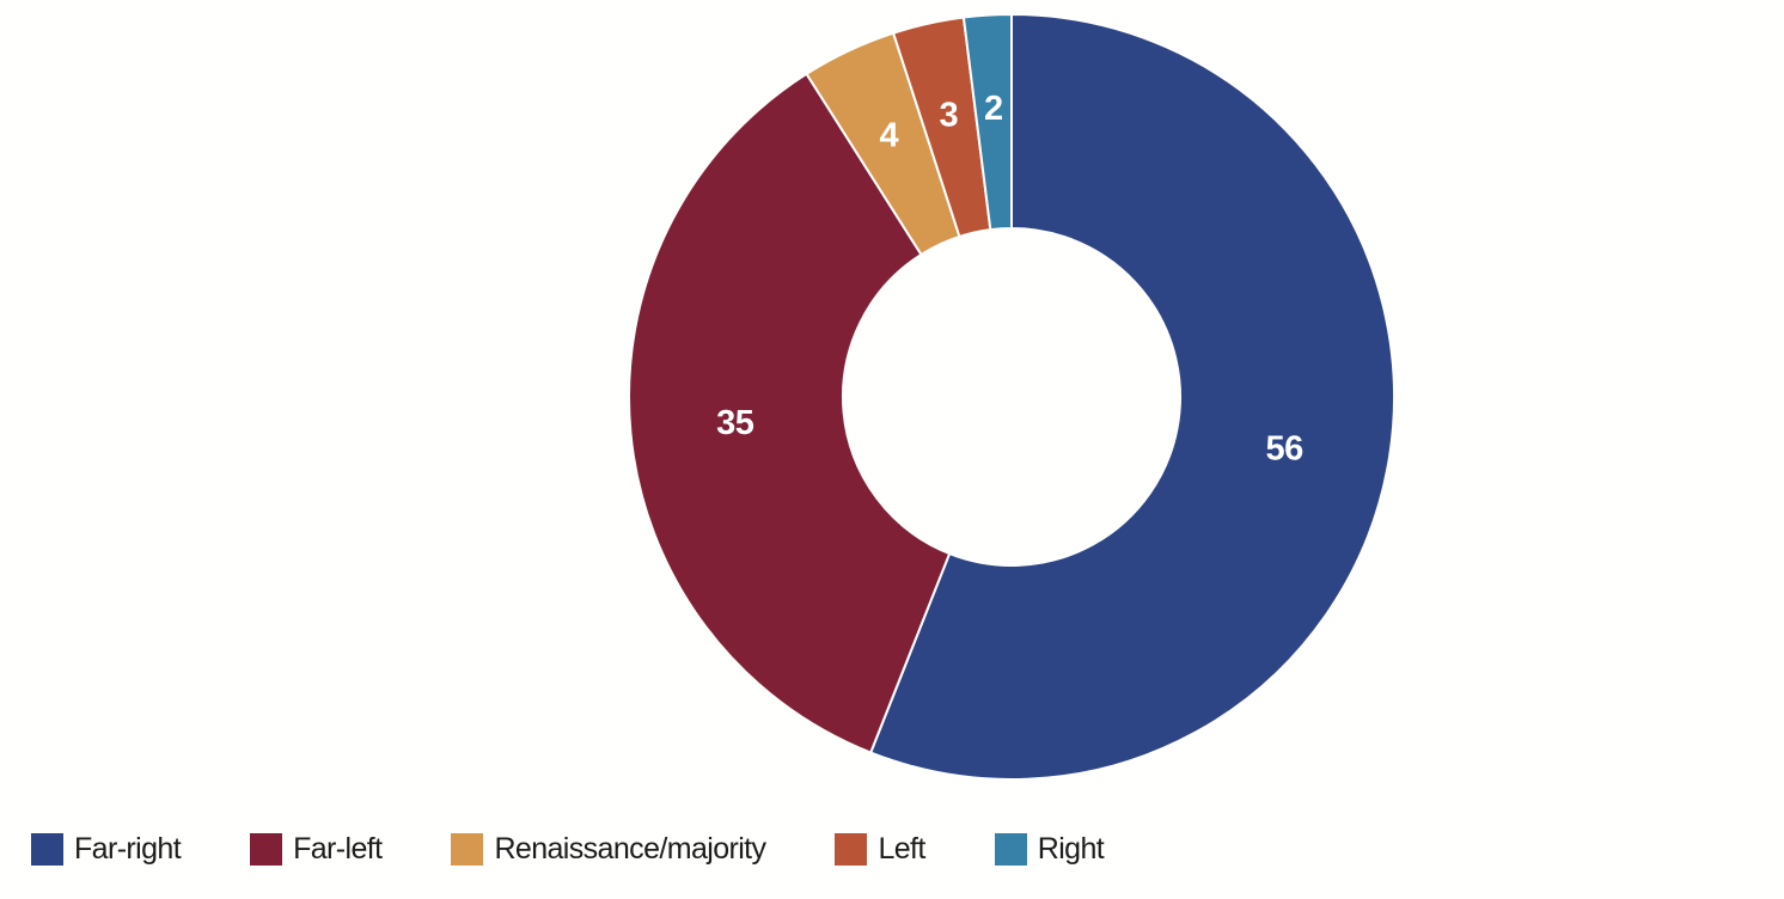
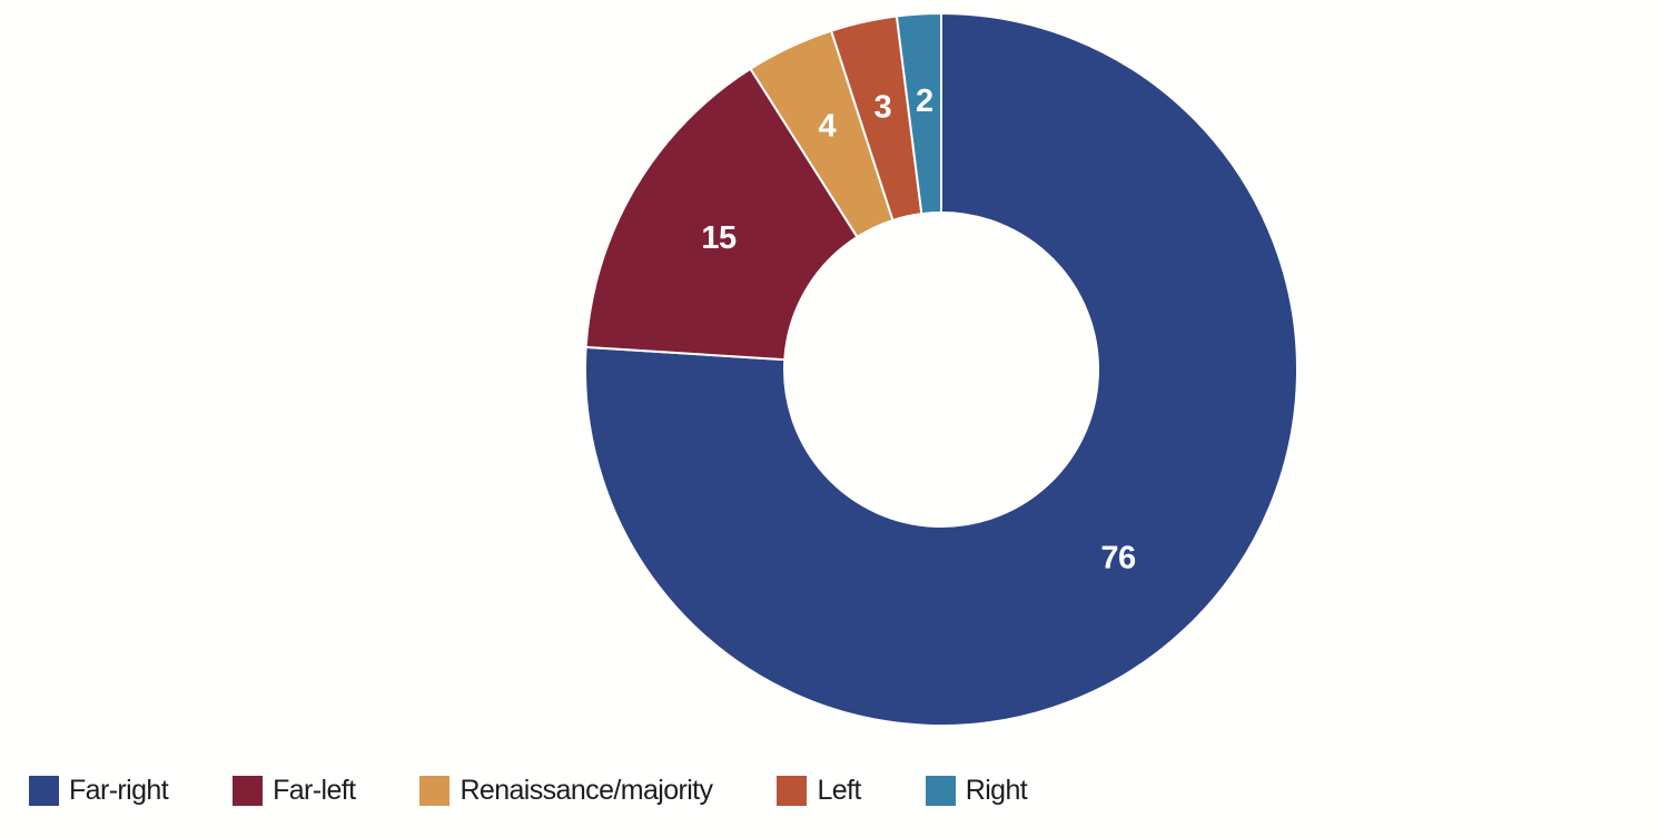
Far-right: 56 -> 76
Far-left: 35 -> 15
